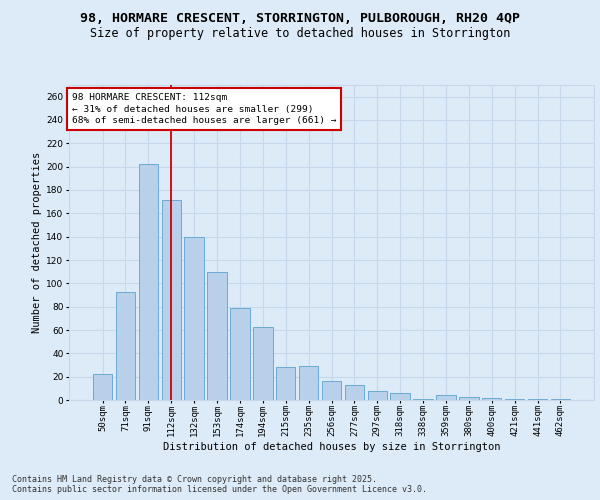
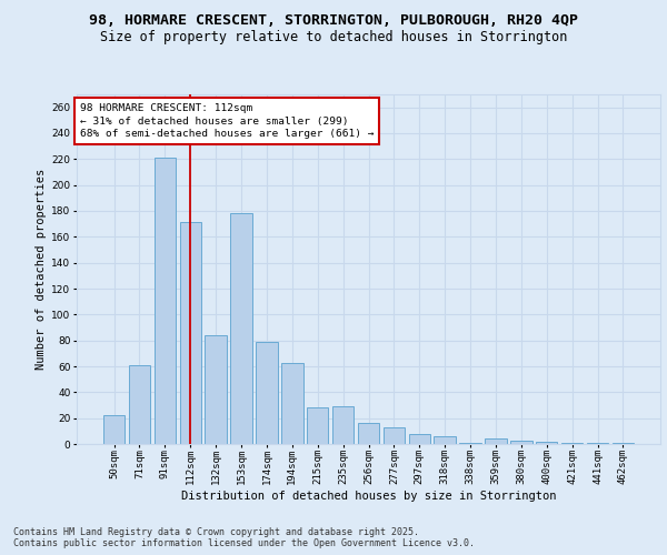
71sqm: 93 -> 61
91sqm: 202 -> 221
132sqm: 140 -> 84
153sqm: 110 -> 178
